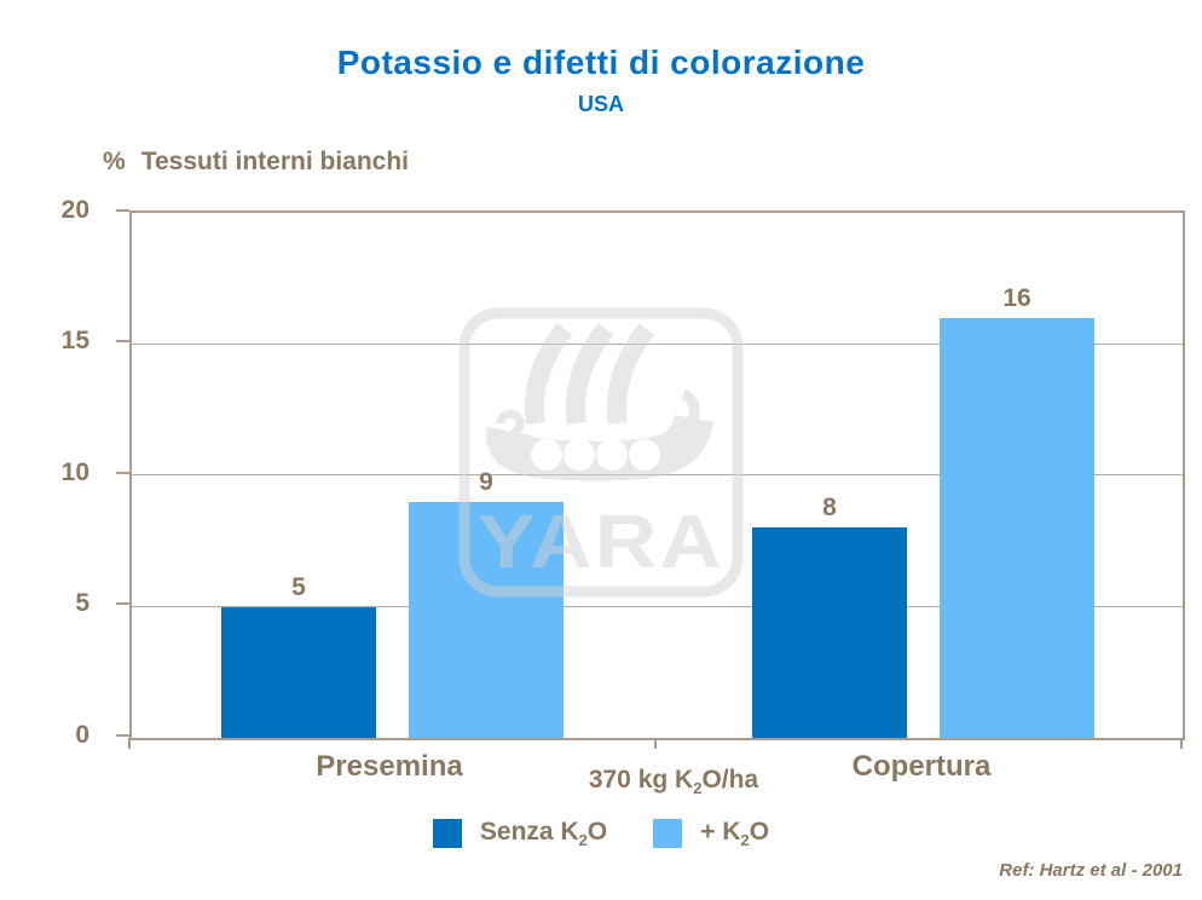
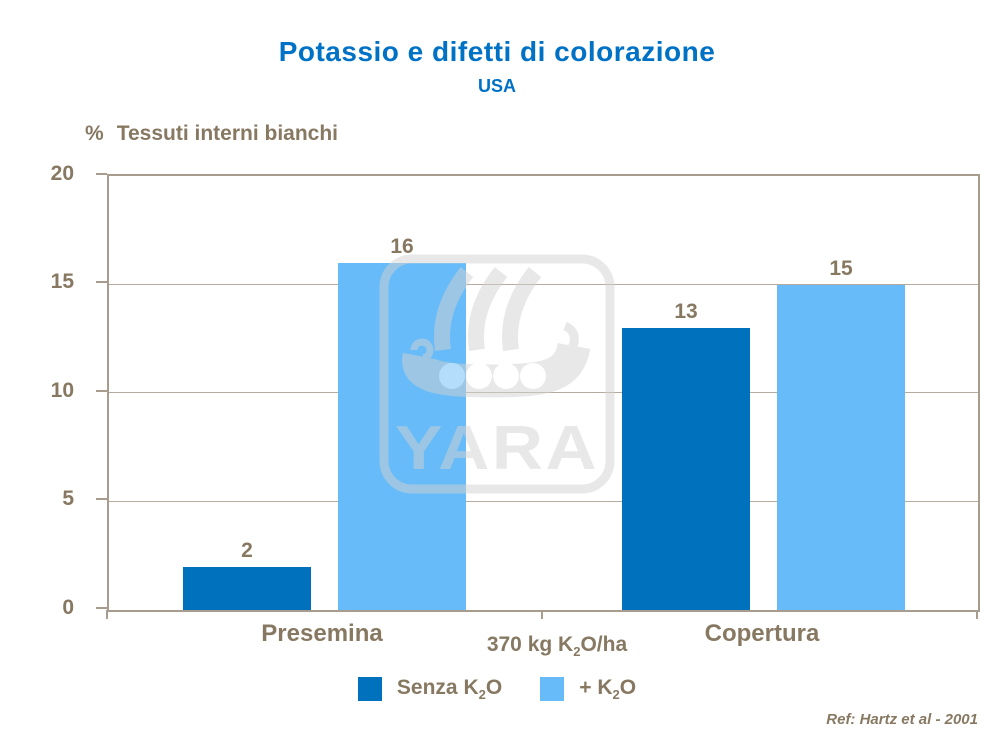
Senza K2O/Presemina: 5 -> 2
+ K2O/Presemina: 9 -> 16
Senza K2O/Copertura: 8 -> 13
+ K2O/Copertura: 16 -> 15
